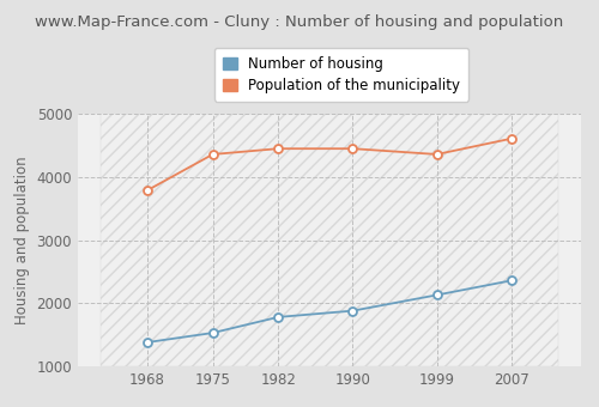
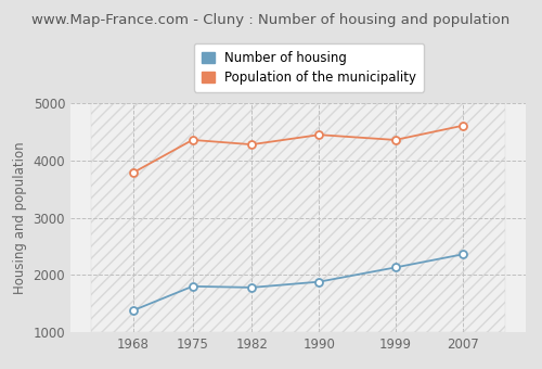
Number of housing/1975: 1530 -> 1800
Population of the municipality/1982: 4450 -> 4280
